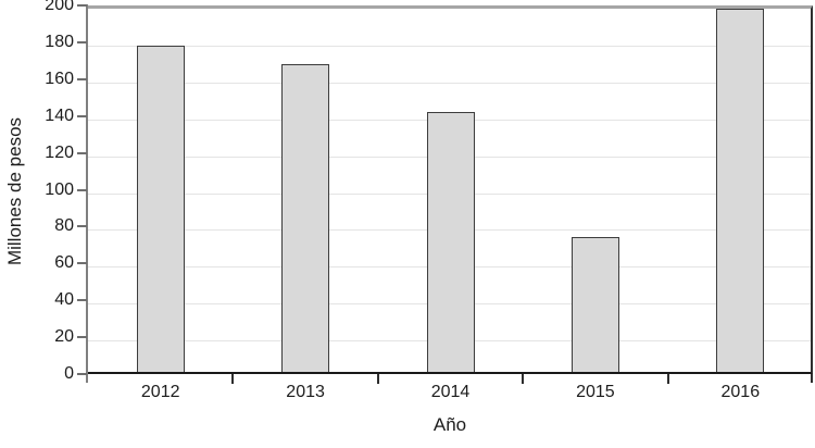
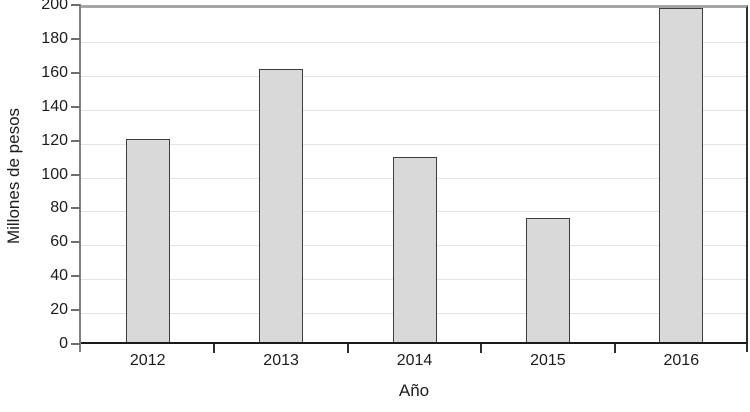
2012: 177 -> 120
2013: 167 -> 161
2014: 141 -> 109
